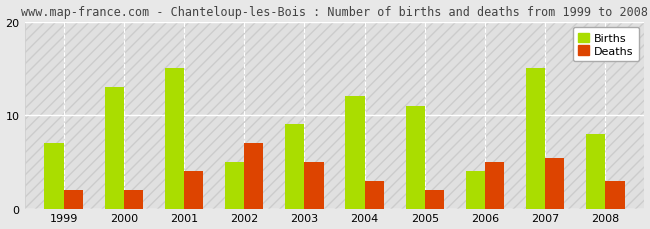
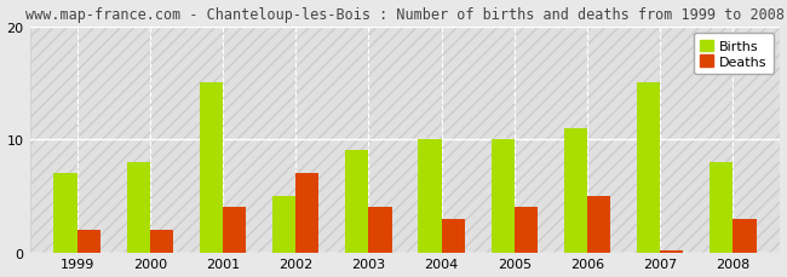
Births/2000: 13 -> 8
Deaths/2003: 5.0 -> 4.0
Births/2004: 12 -> 10
Births/2005: 11 -> 10
Deaths/2005: 2.0 -> 4.0
Births/2006: 4 -> 11
Deaths/2007: 5.4 -> 0.2
